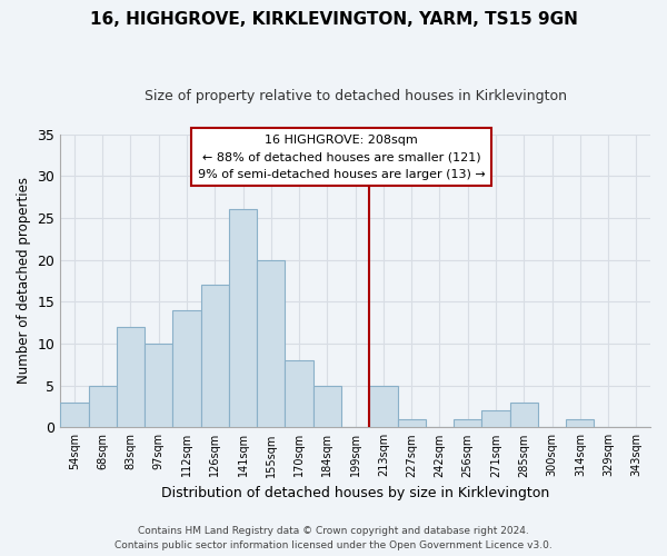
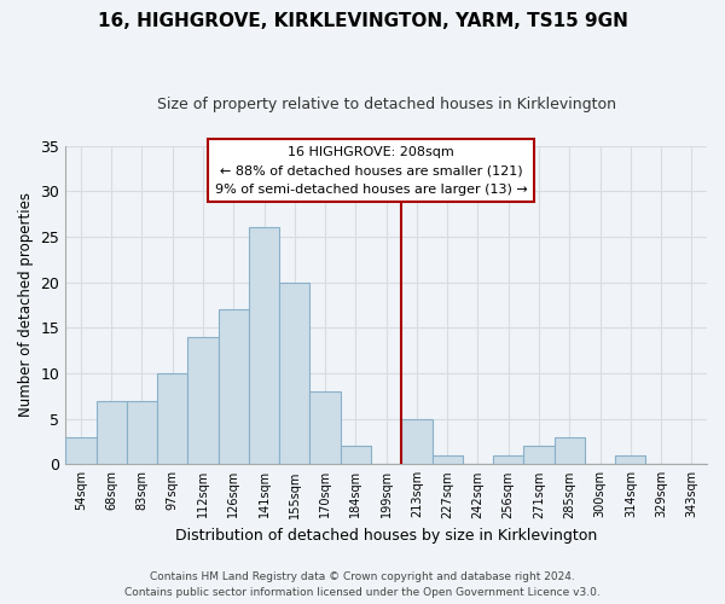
68sqm: 5 -> 7
83sqm: 12 -> 7
184sqm: 5 -> 2
